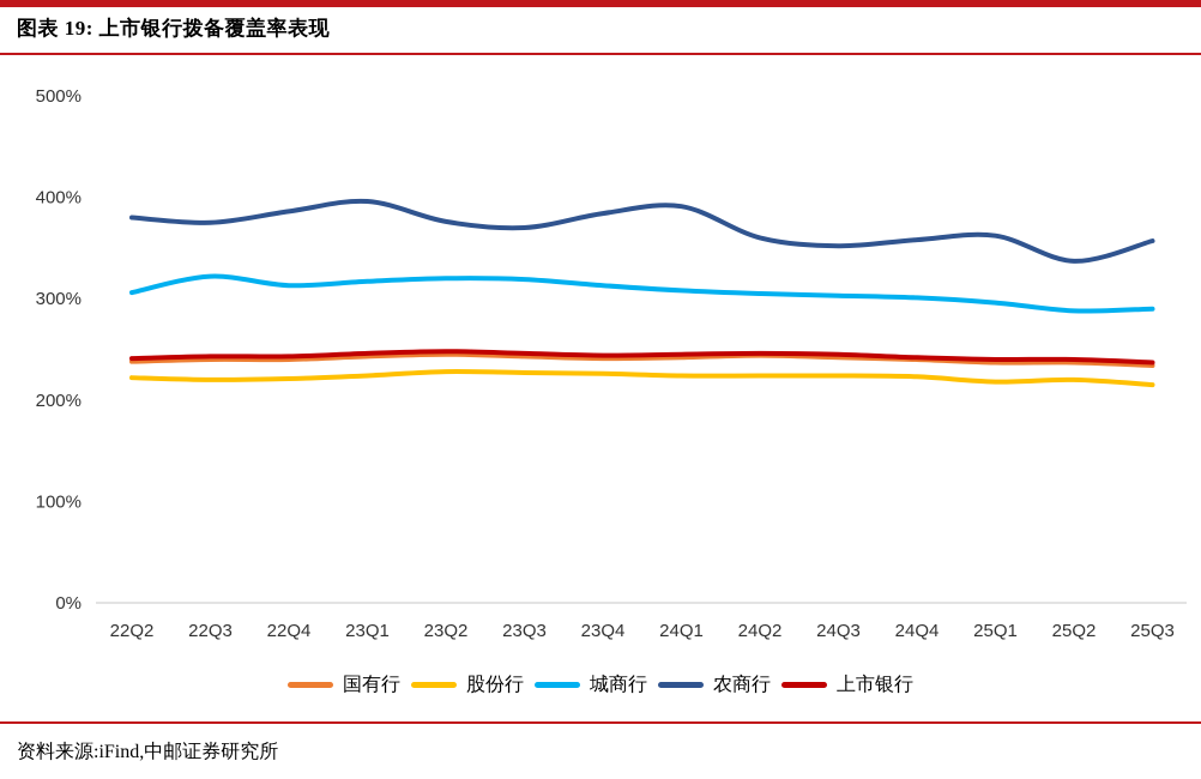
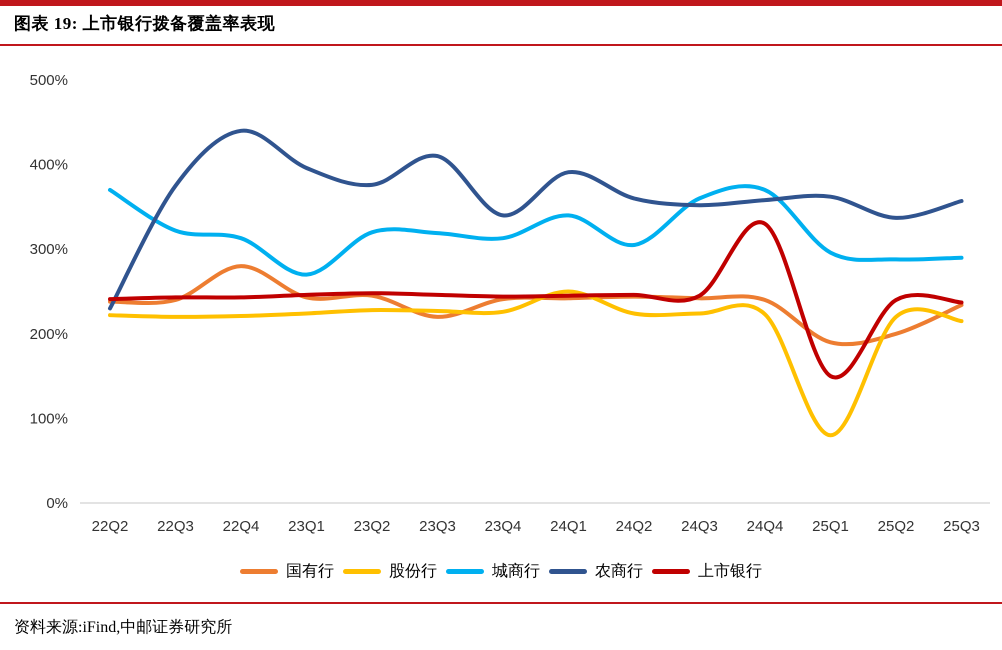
城商行/22Q2: 310% -> 370%
农商行/22Q2: 380% -> 230%
国有行/22Q4: 240% -> 280%
农商行/22Q4: 390% -> 440%
城商行/23Q1: 320% -> 270%
国有行/23Q3: 240% -> 220%
农商行/23Q3: 370% -> 410%
农商行/23Q4: 380% -> 340%
股份行/24Q1: 220% -> 250%
城商行/24Q1: 310% -> 340%
城商行/24Q3: 300% -> 360%
城商行/24Q4: 300% -> 370%
上市银行/24Q4: 240% -> 330%
国有行/25Q1: 240% -> 190%
股份行/25Q1: 220% -> 80%
上市银行/25Q1: 240% -> 150%
国有行/25Q2: 240% -> 200%
